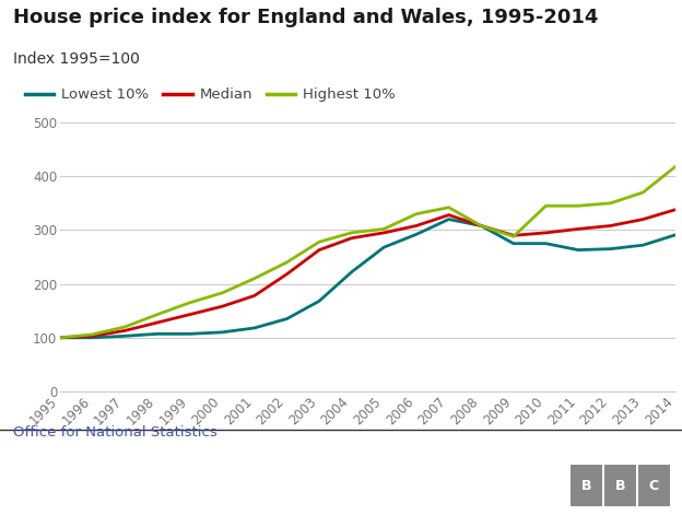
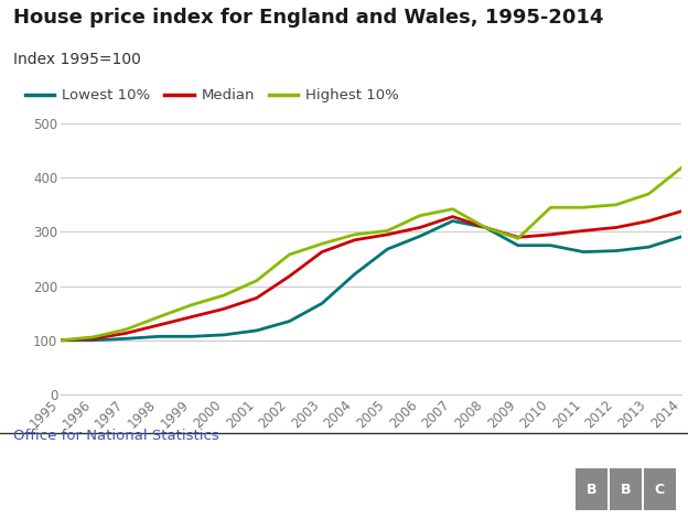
Highest 10%/2002: 240 -> 258
